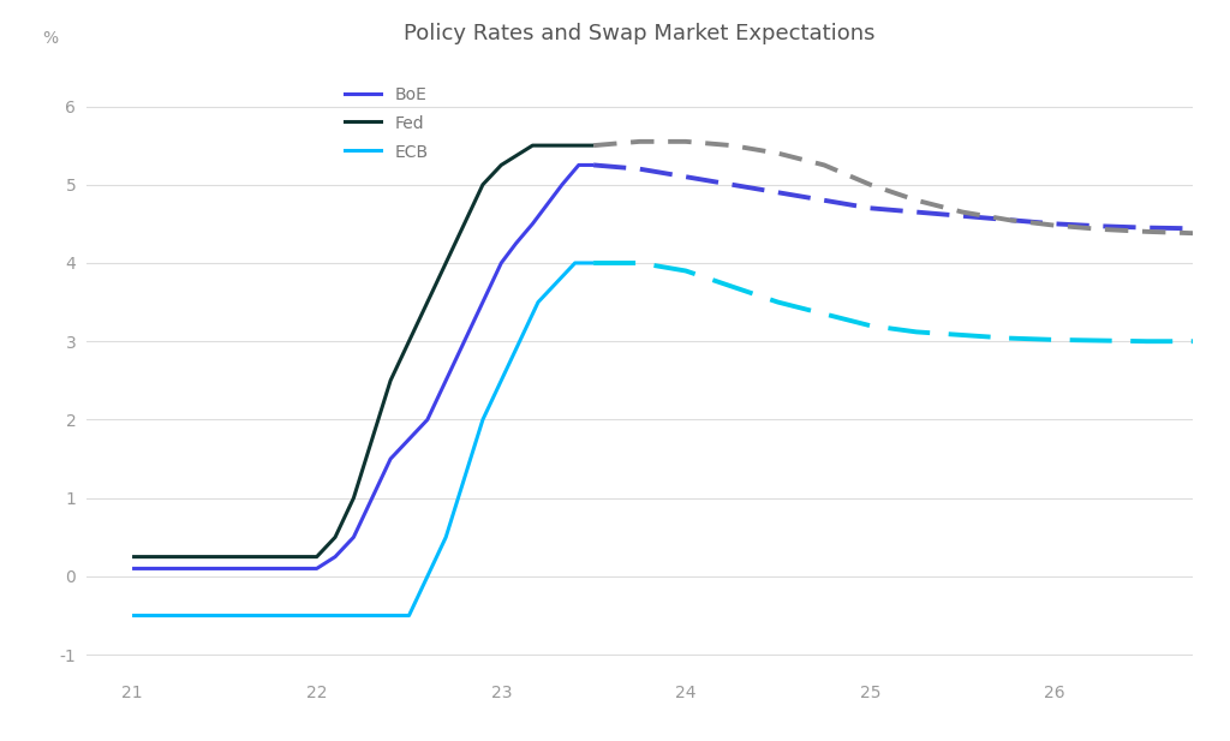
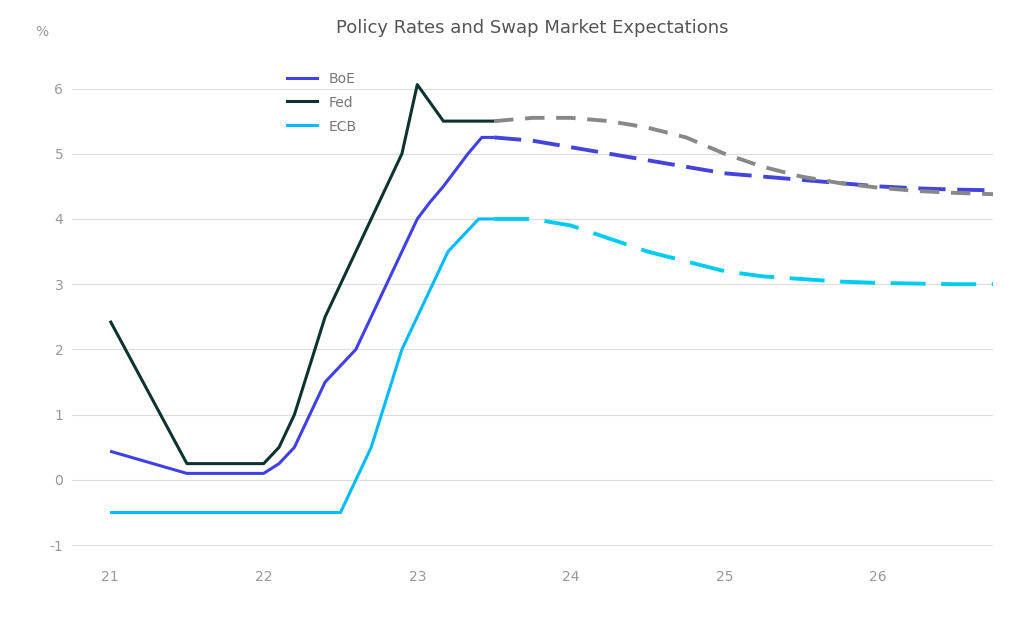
BoE/21: 0.10 -> 0.44
Fed/21: 0.25 -> 2.44
Fed/23: 5.25 -> 6.06
